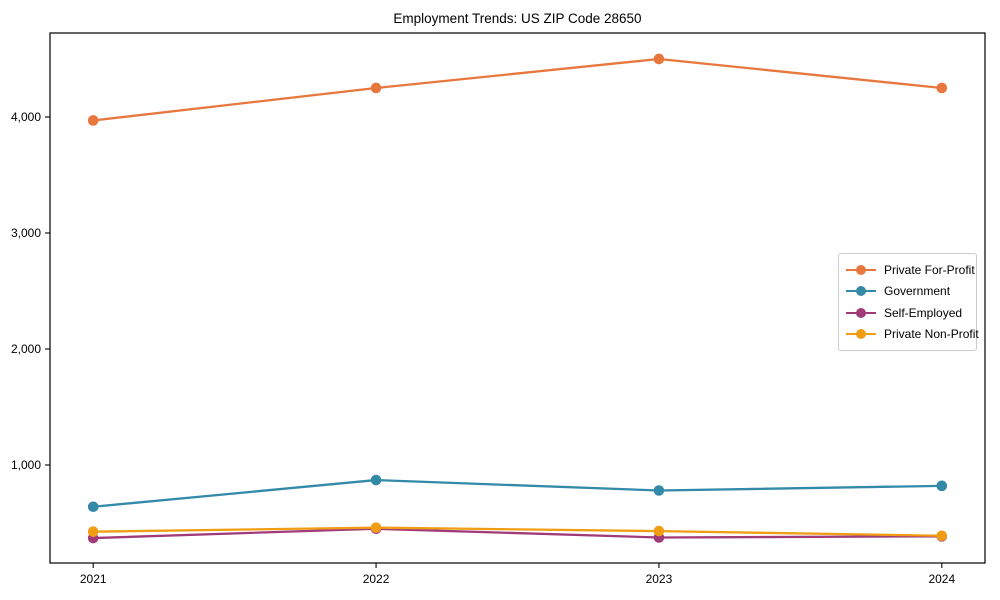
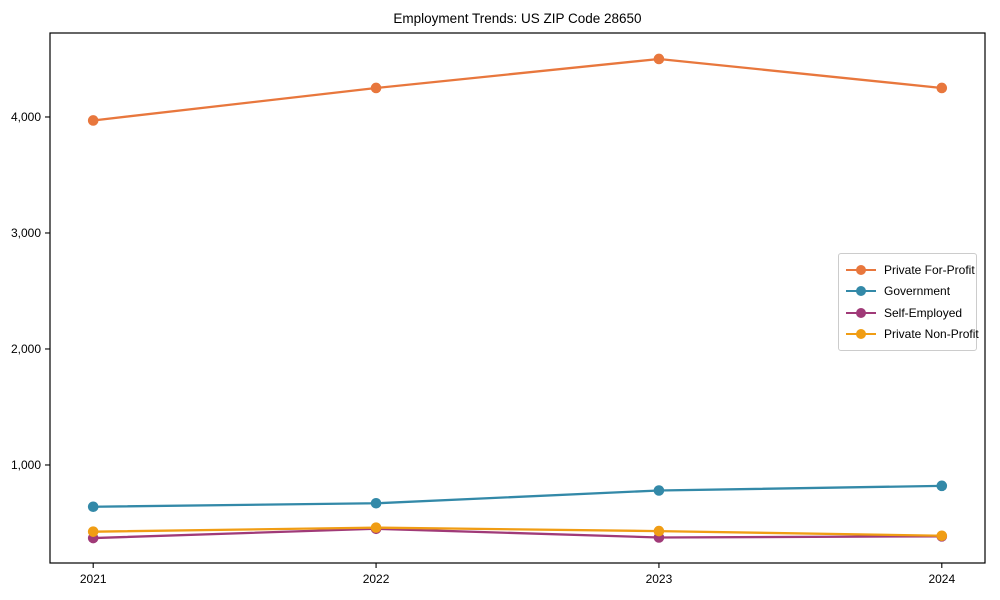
Government/2022: 870 -> 670
